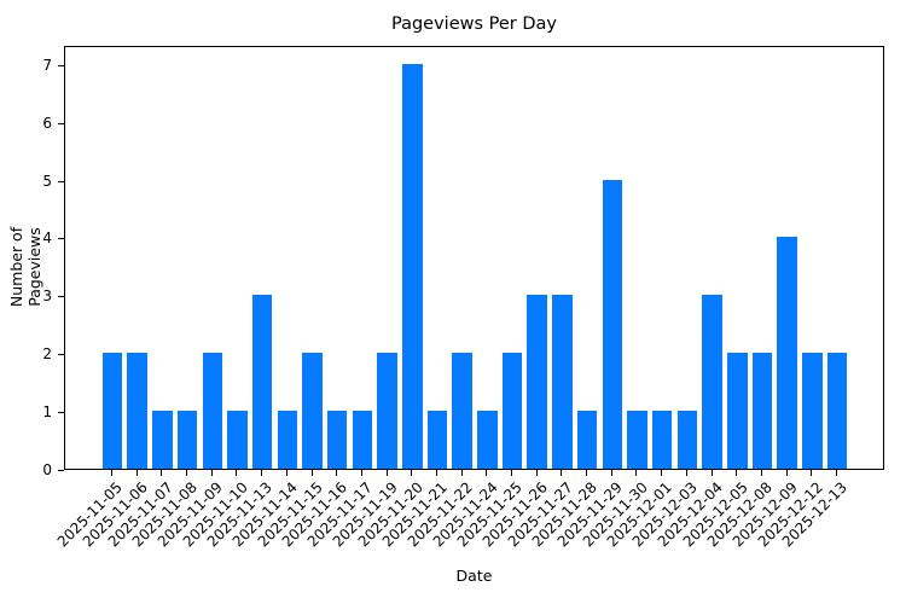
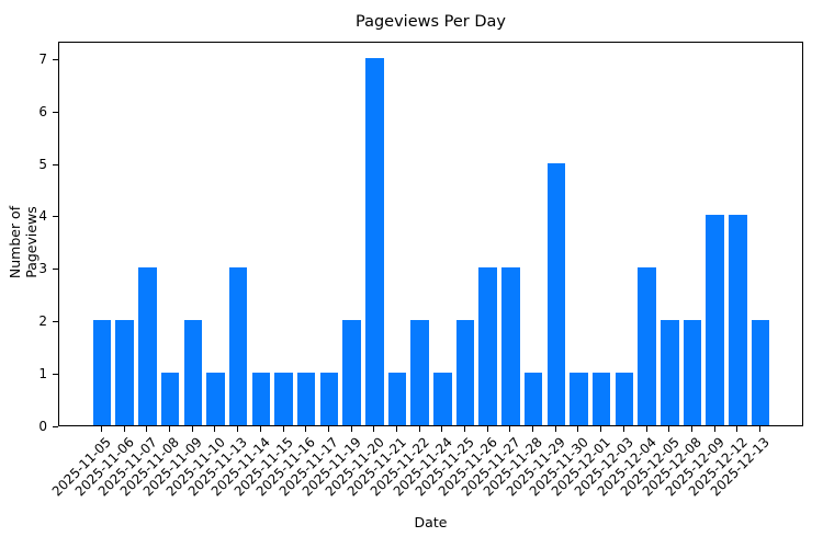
2025-11-07: 1 -> 3
2025-11-15: 2 -> 1
2025-12-12: 2 -> 4
